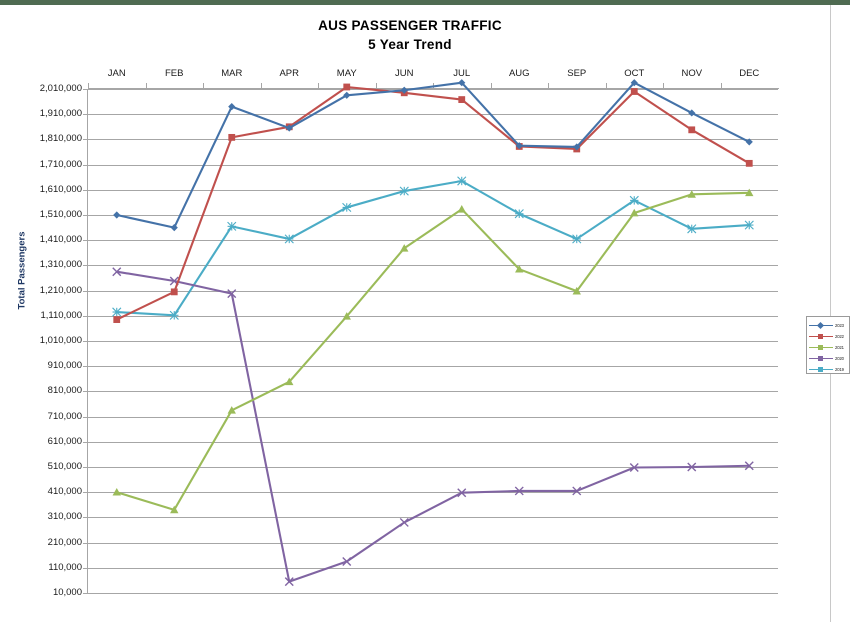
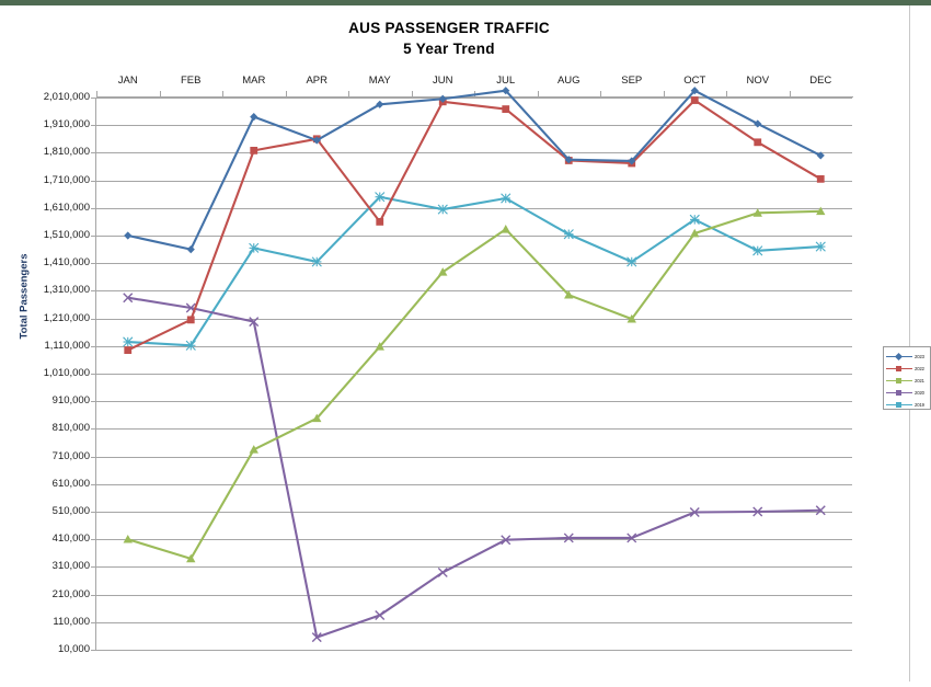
2022/MAY: 2020000 -> 1560000
2019/MAY: 1540000 -> 1650000
